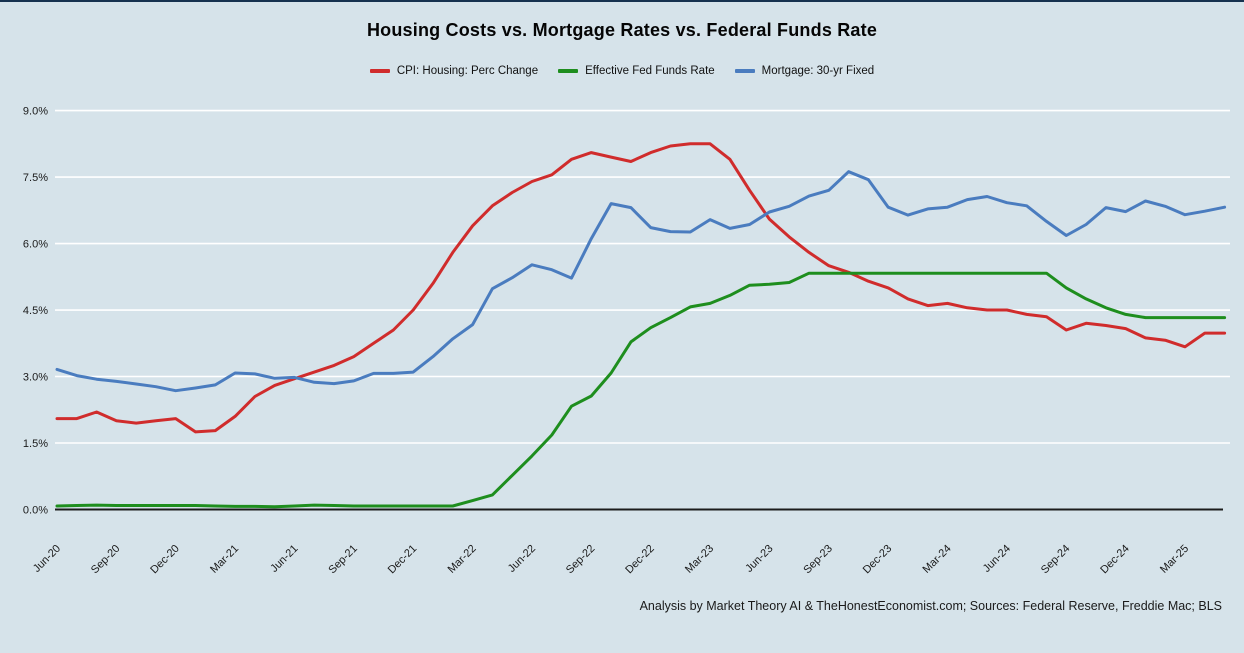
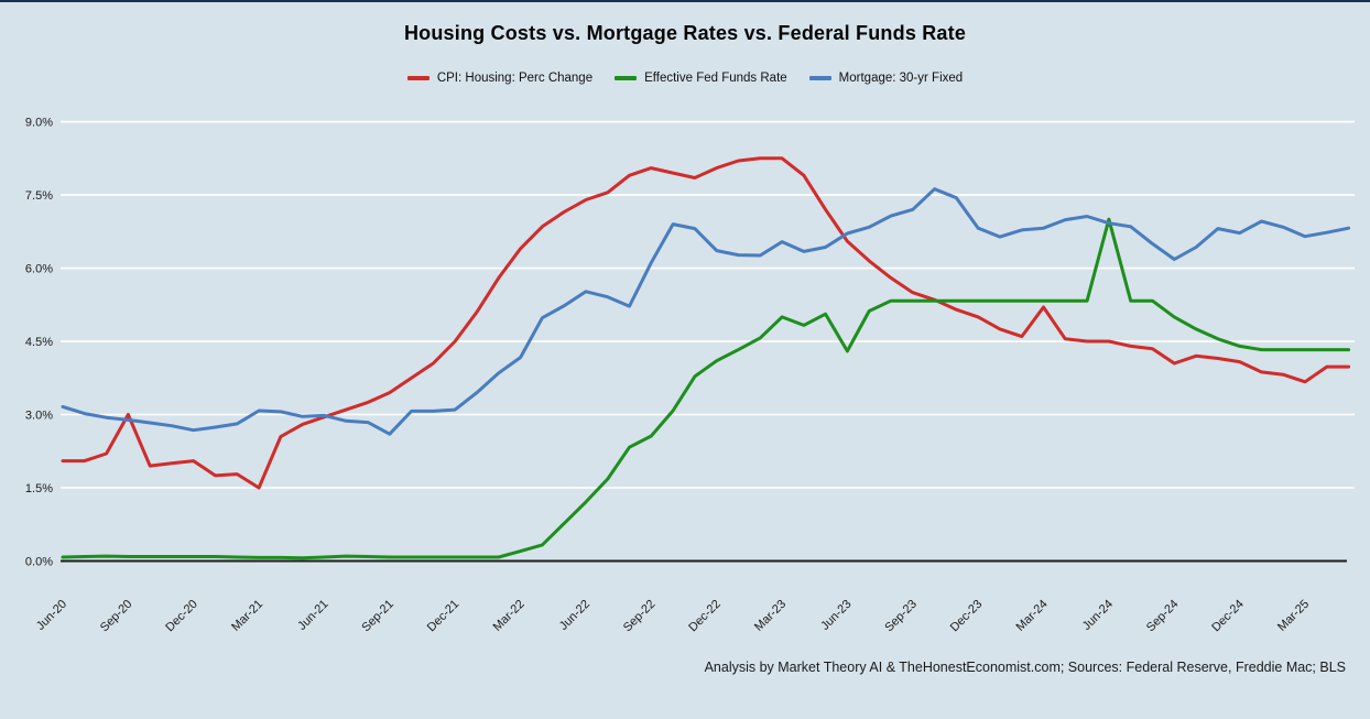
CPI: Housing: Perc Change/Sep-20: 2.0% -> 3.0%
CPI: Housing: Perc Change/Mar-21: 2.1% -> 1.5%
Mortgage: 30-yr Fixed/Sep-21: 2.9% -> 2.6%
Effective Fed Funds Rate/Mar-23: 4.7% -> 5.0%
Effective Fed Funds Rate/Jun-23: 5.1% -> 4.3%
CPI: Housing: Perc Change/Mar-24: 4.7% -> 5.2%
Effective Fed Funds Rate/Jun-24: 5.3% -> 7.0%
